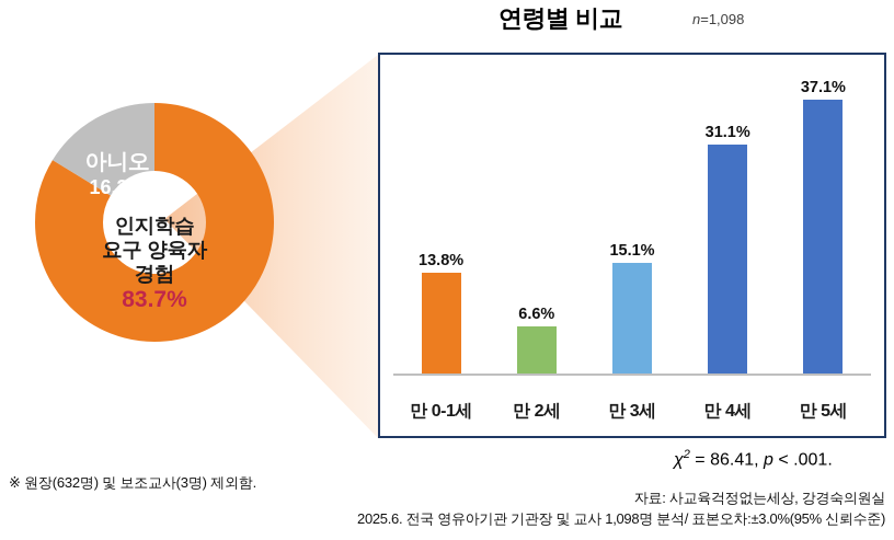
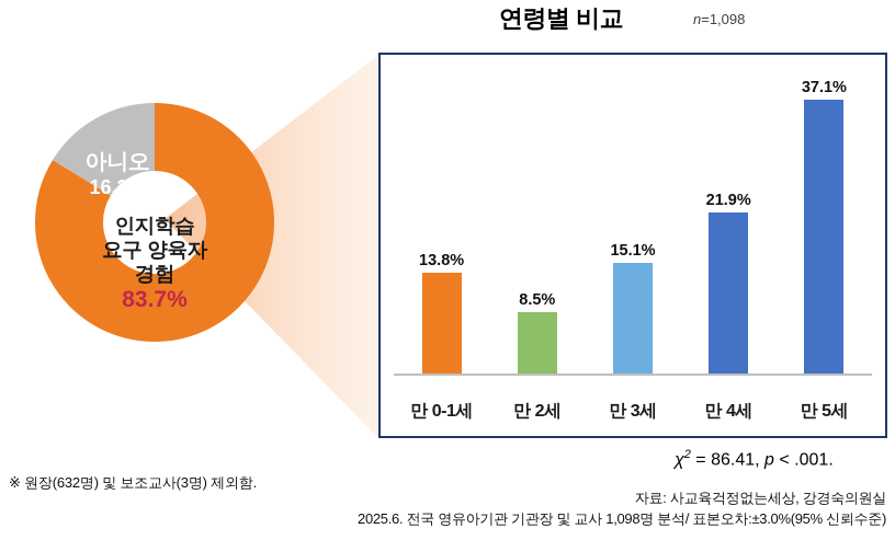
만 2세: 6.6% -> 8.5%
만 4세: 31.1% -> 21.9%
